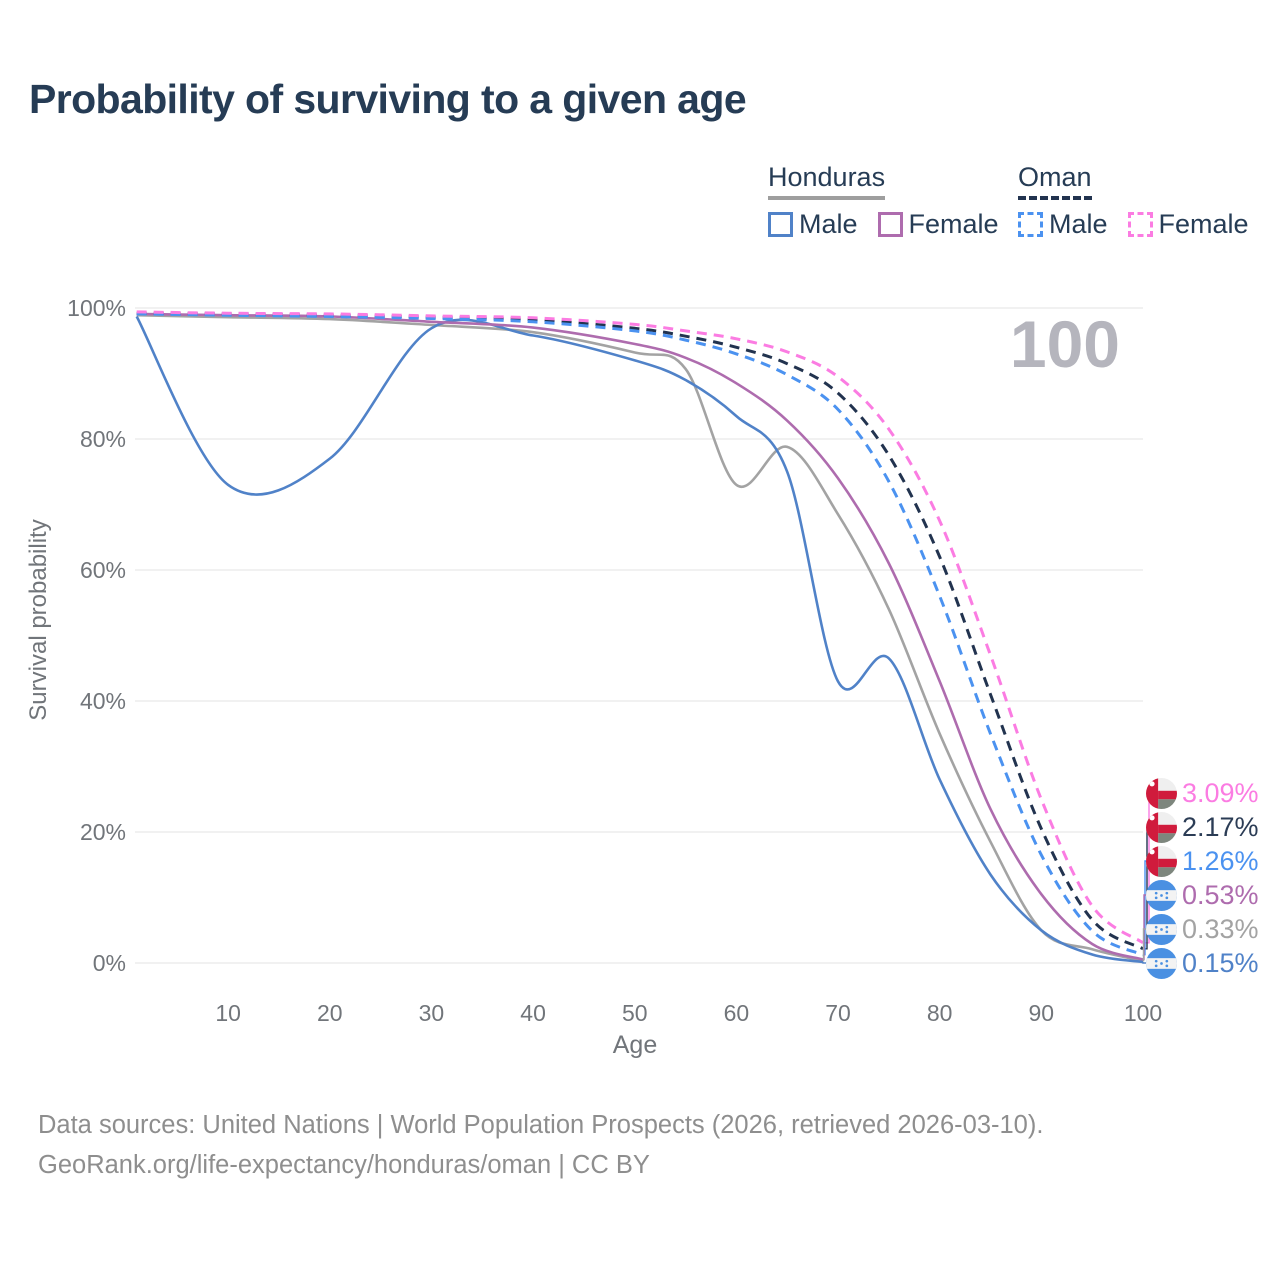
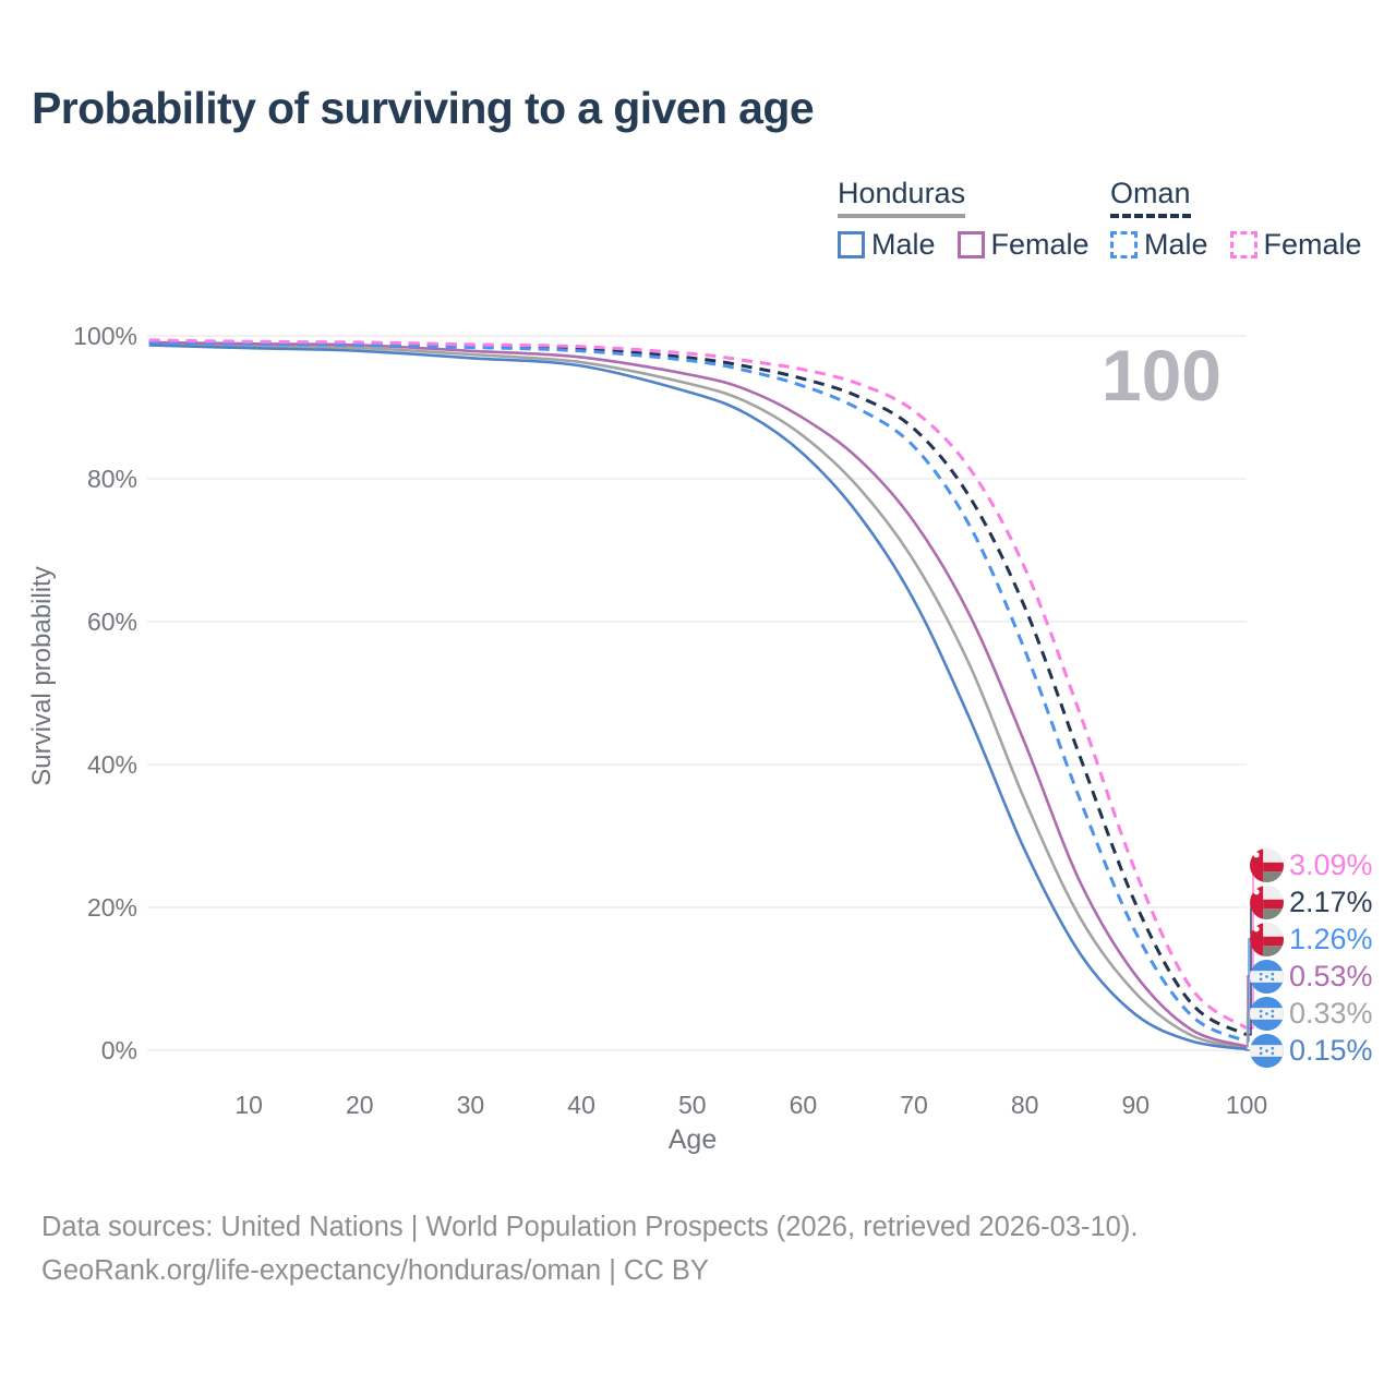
Honduras Male/10: 73% -> 98%
Honduras Male/20: 77% -> 98%
Honduras/60: 73% -> 86%
Honduras Male/70: 43% -> 63%
Honduras/90: 5% -> 8%
